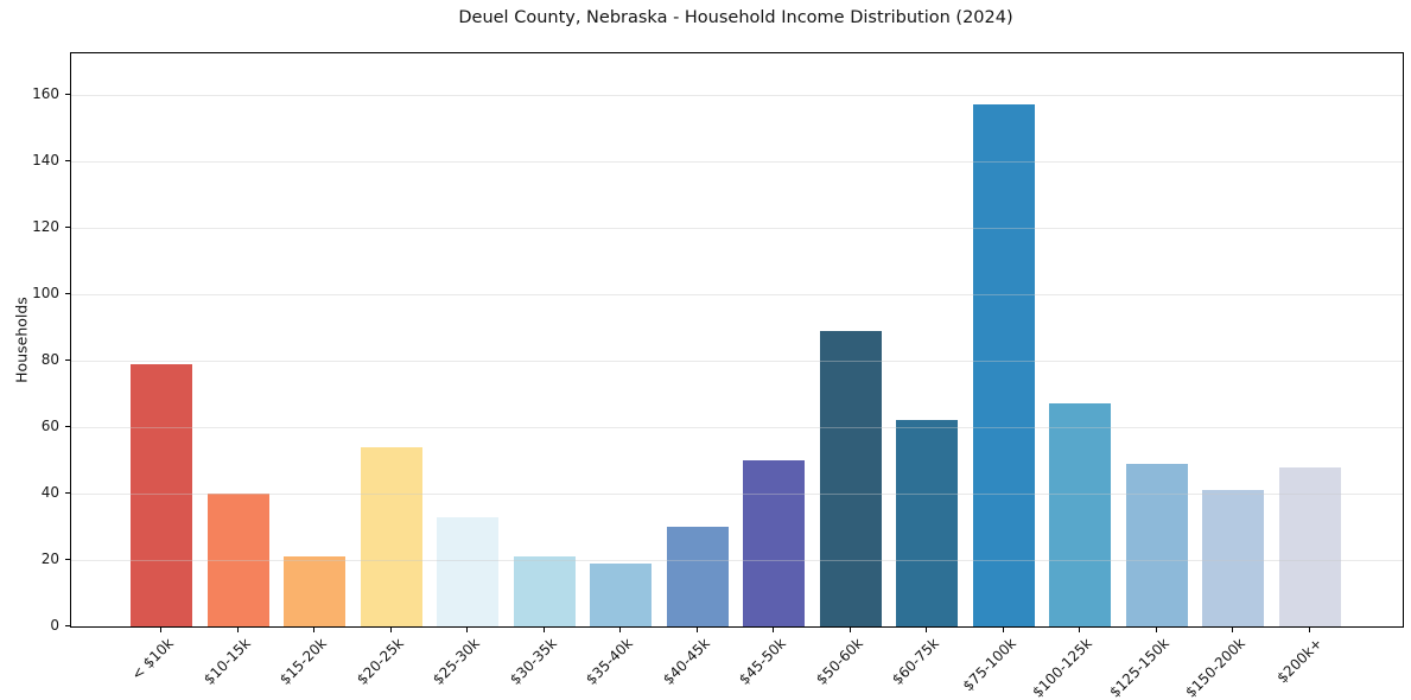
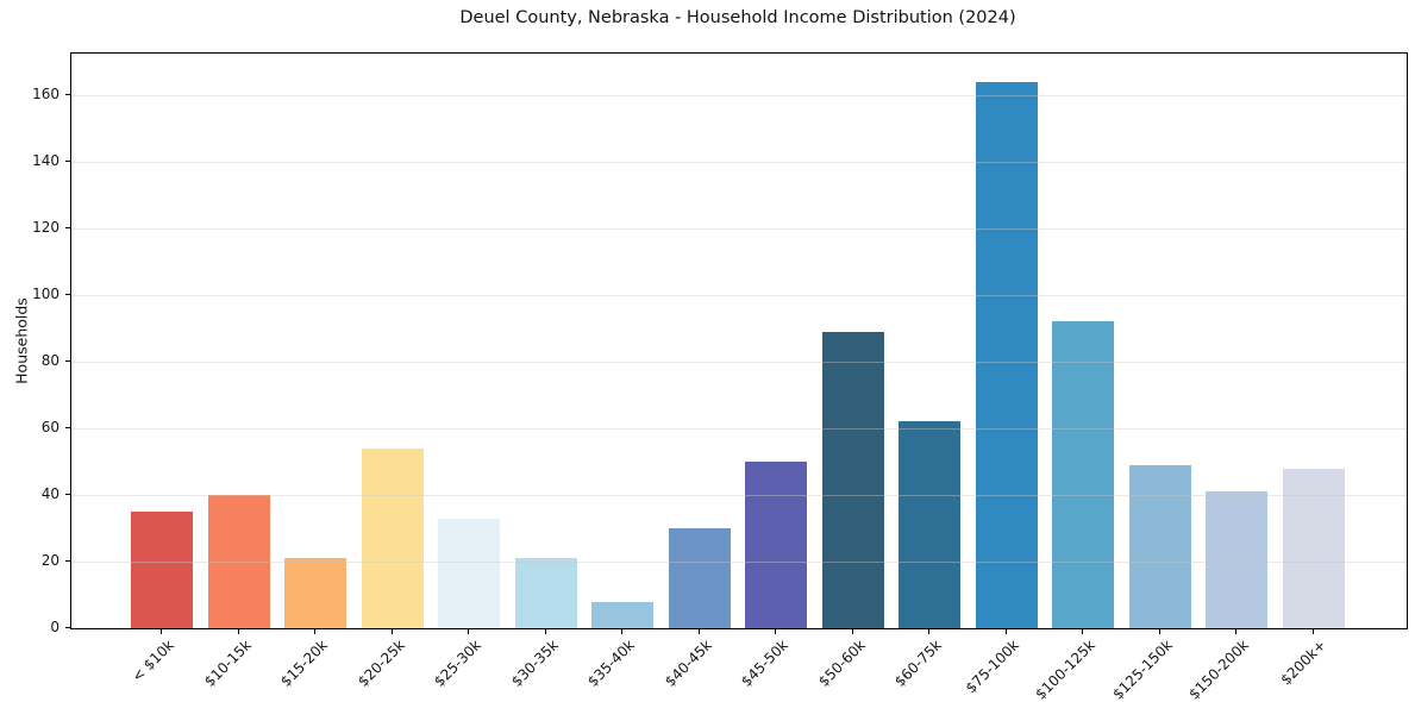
< $10k: 79 -> 35
$35-40k: 19 -> 8
$75-100k: 157 -> 164
$100-125k: 67 -> 92
